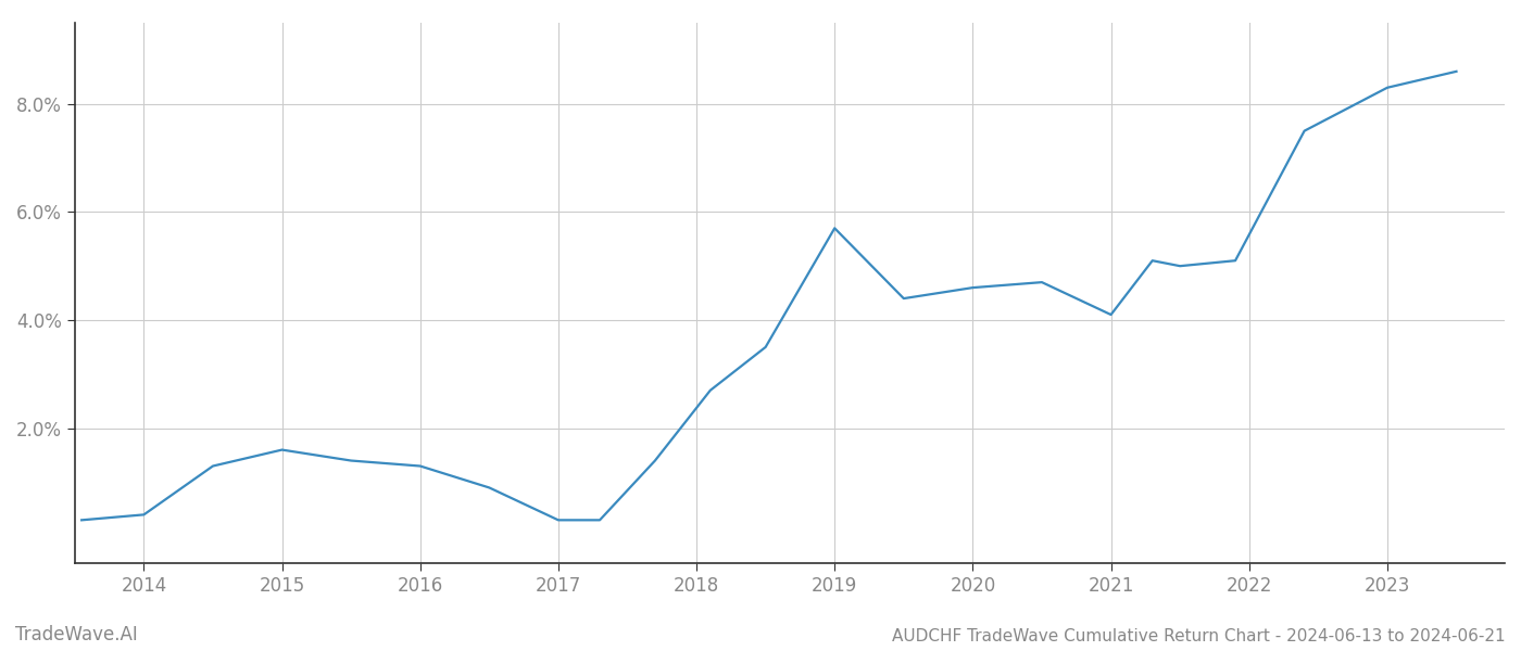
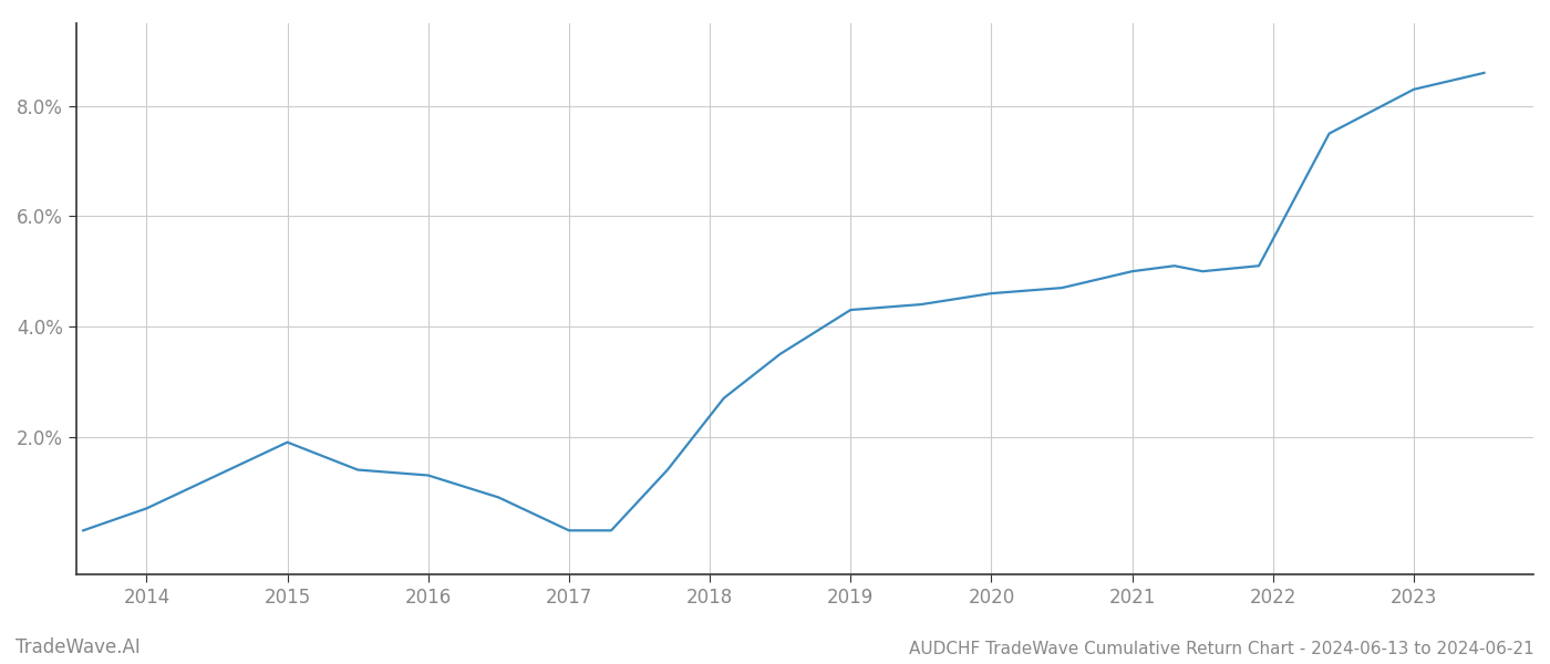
2014: 0.4% -> 0.7%
2015: 1.6% -> 1.9%
2019: 5.7% -> 4.3%
2021: 4.1% -> 5.0%
